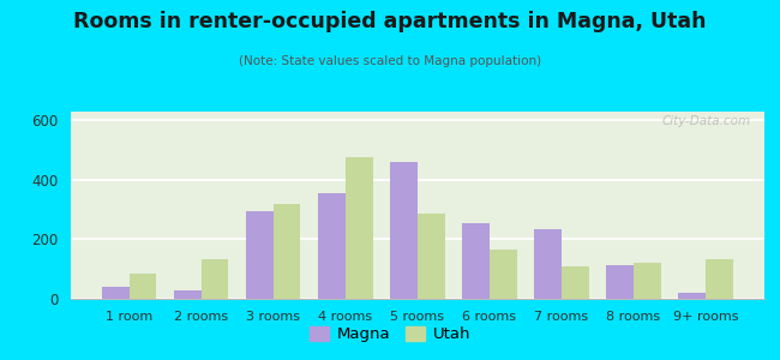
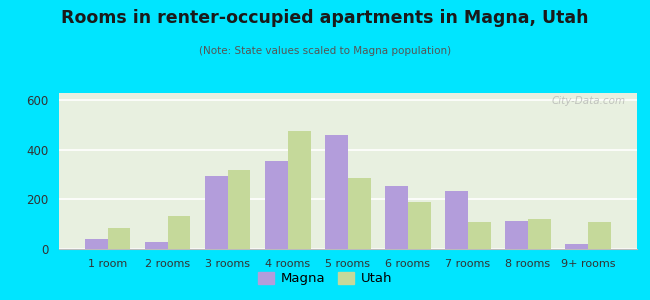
Utah/6 rooms: 165 -> 190
Utah/9+ rooms: 135 -> 110
